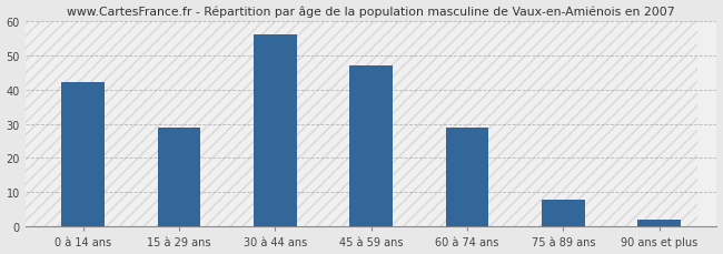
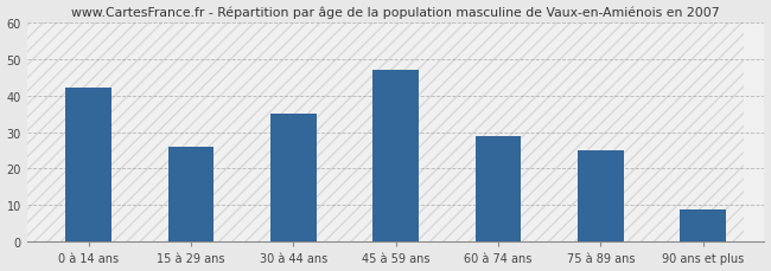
15 à 29 ans: 29 -> 26
30 à 44 ans: 56 -> 35
75 à 89 ans: 8 -> 25
90 ans et plus: 2 -> 9
